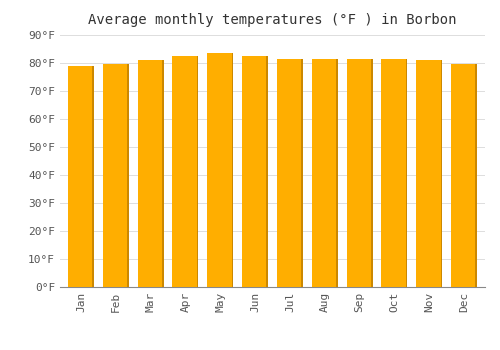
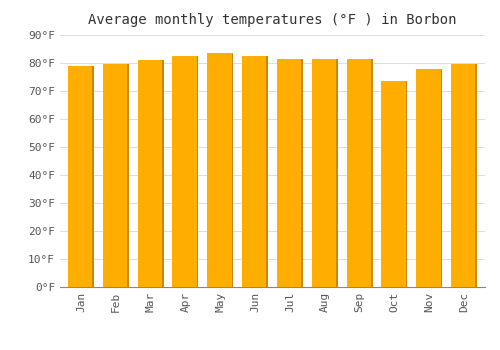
Oct: 81.5°F -> 73.5°F
Nov: 81.0°F -> 78.0°F
